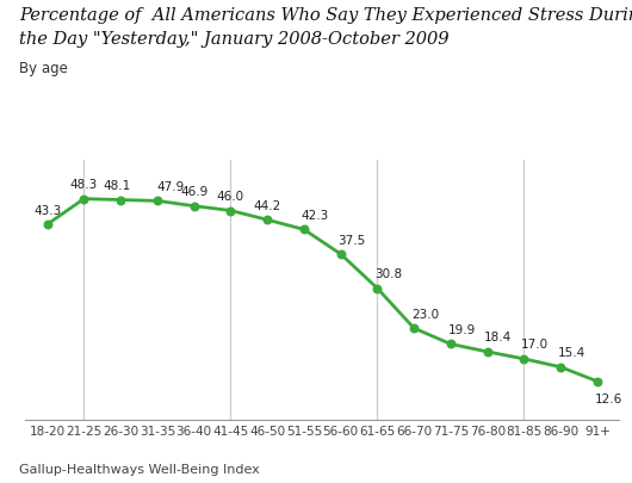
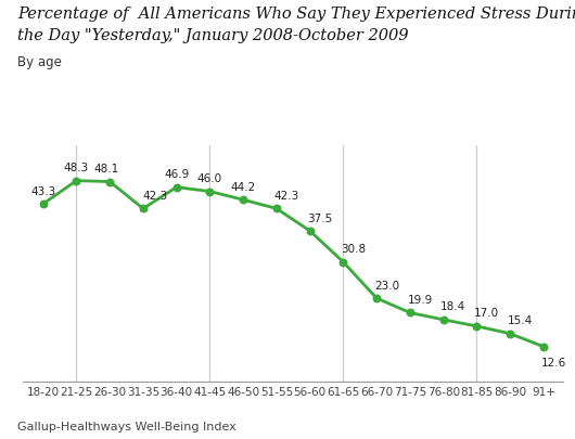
31-35: 47.9 -> 42.3
